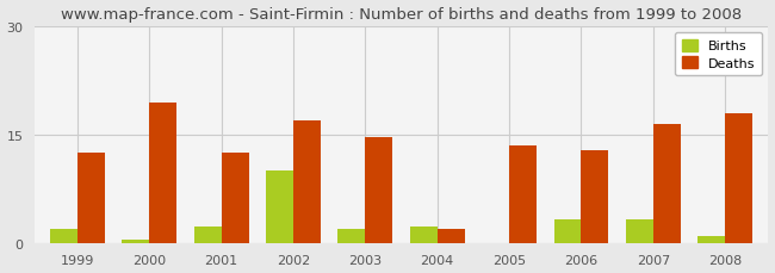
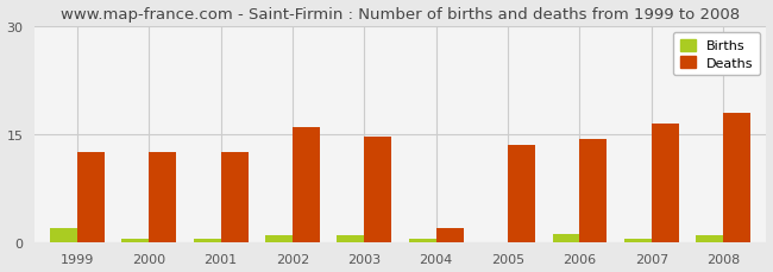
Deaths/2000: 19.4 -> 12.5
Births/2001: 2.4 -> 0.5
Births/2002: 10.0 -> 1.0
Deaths/2002: 17.0 -> 16.0
Births/2003: 2.0 -> 1.0
Births/2004: 2.4 -> 0.5
Births/2006: 3.4 -> 1.2
Deaths/2006: 12.8 -> 14.3
Births/2007: 3.4 -> 0.5
